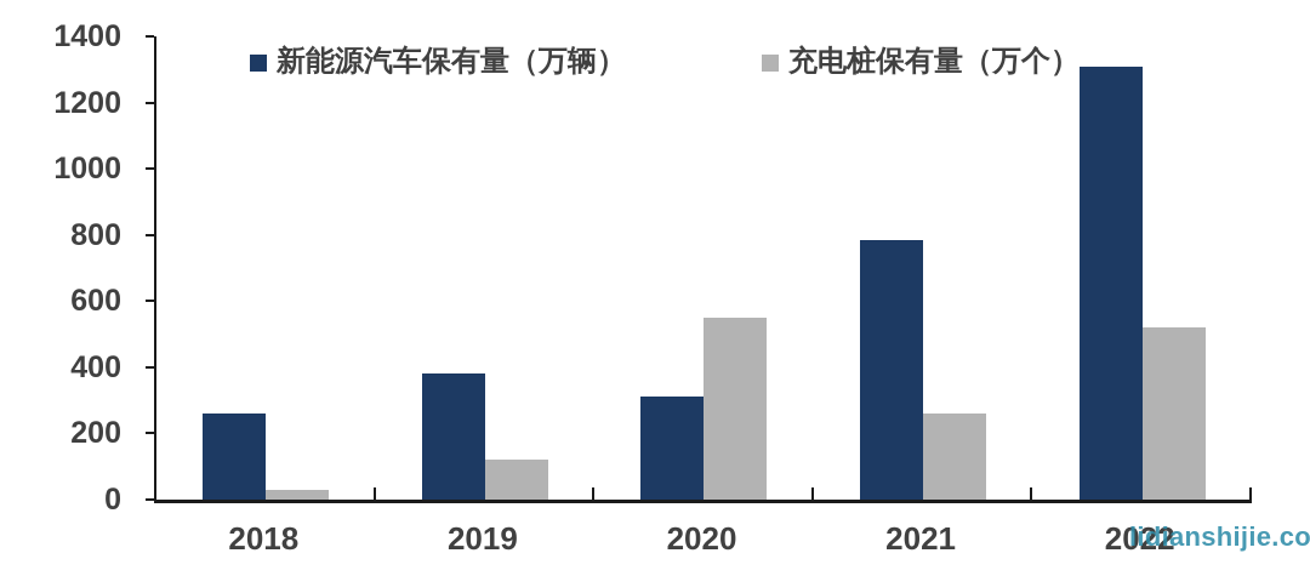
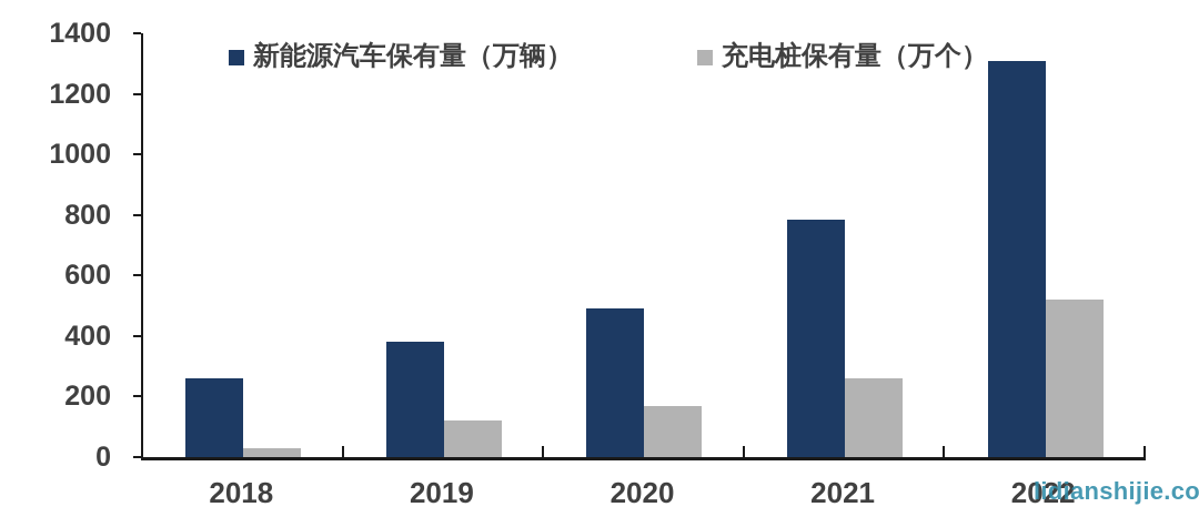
新能源汽车保有量（万辆）/2020: 310 -> 490
充电桩保有量（万个）/2020: 550 -> 170
